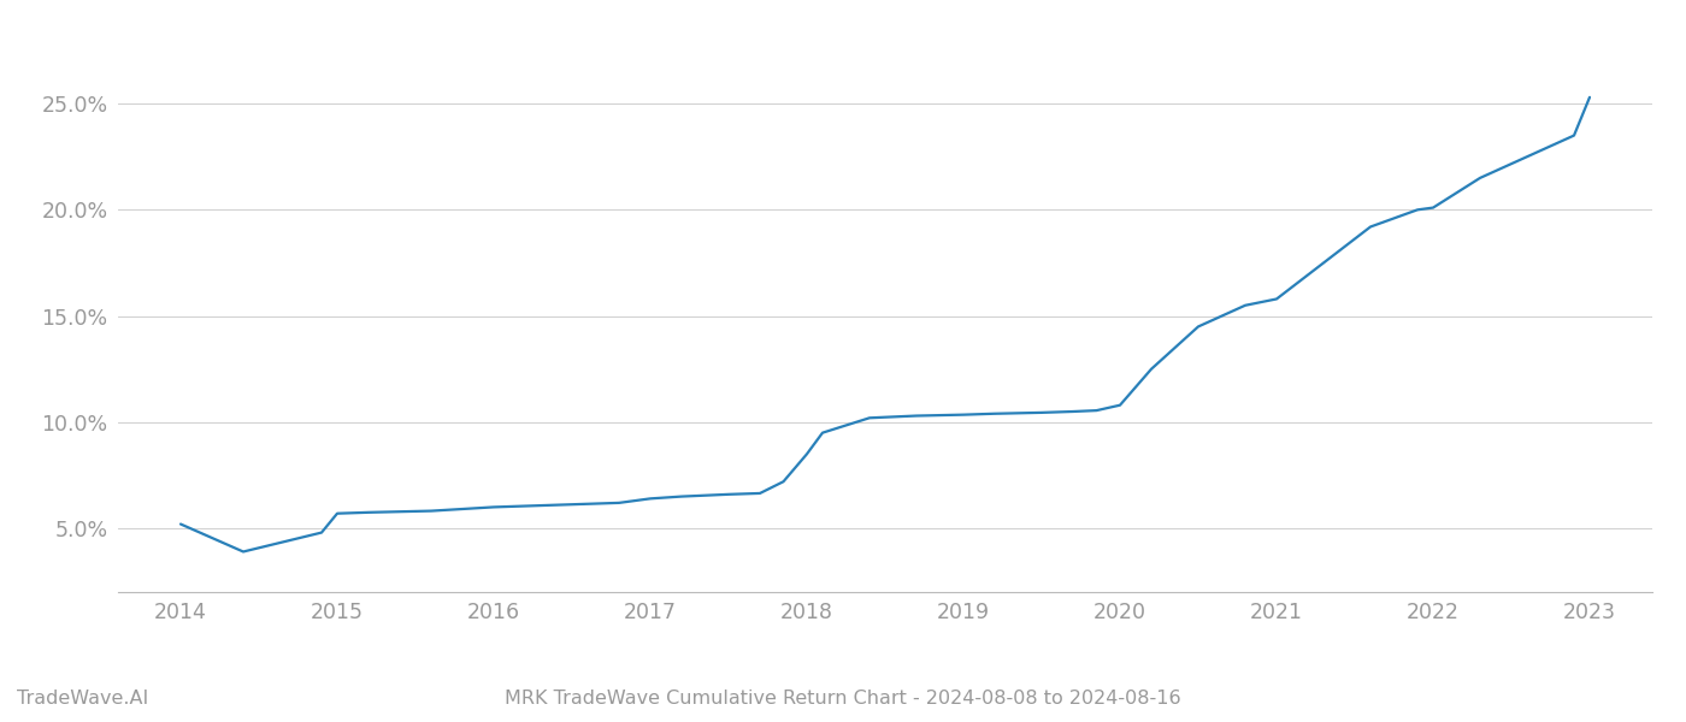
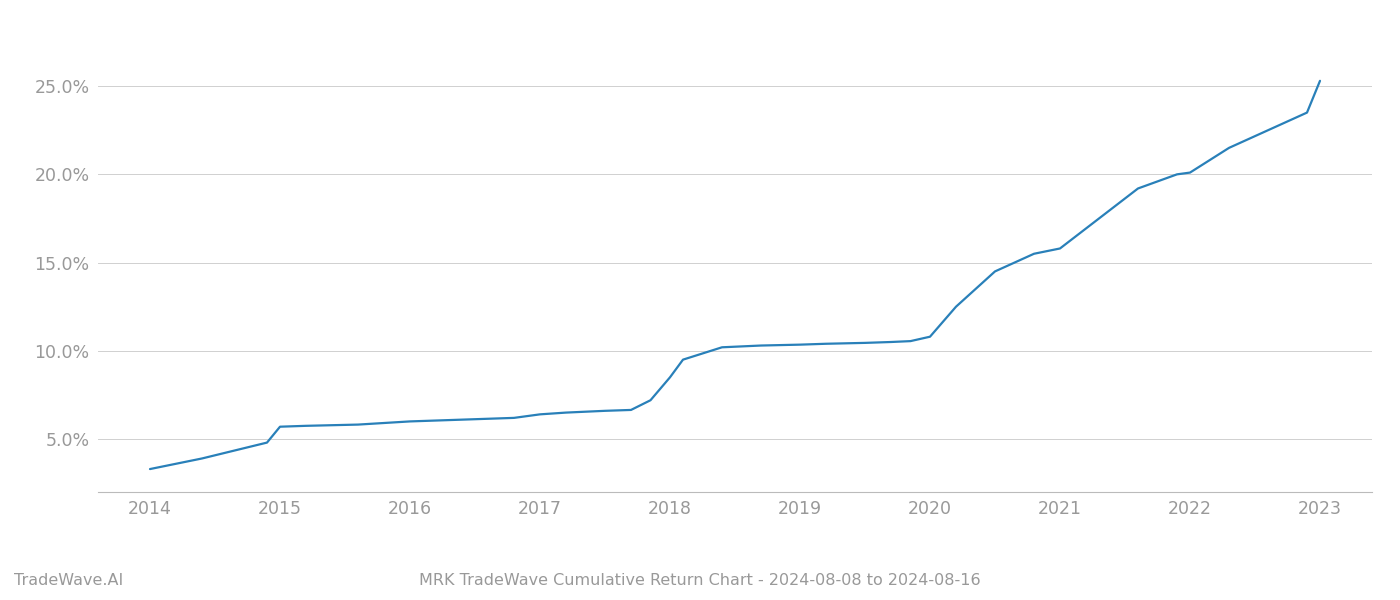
2014: 5.2% -> 3.3%
